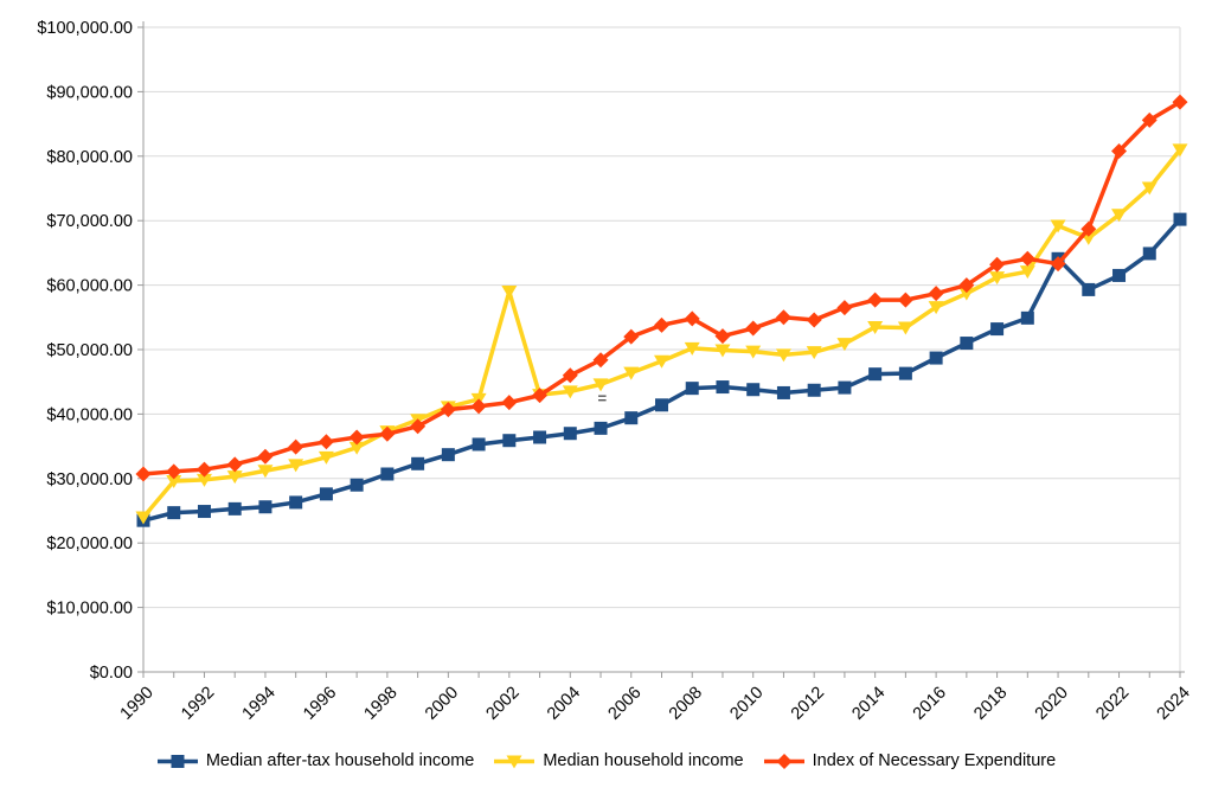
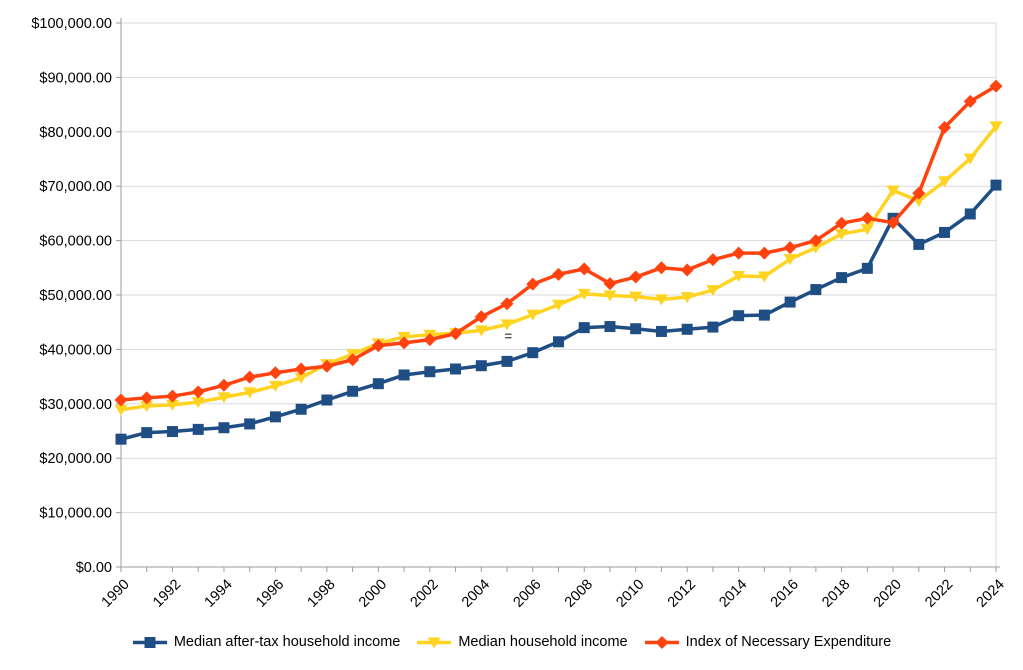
Median household income/1990: $24000 -> $29000
Median household income/2002: $59000 -> $43000
